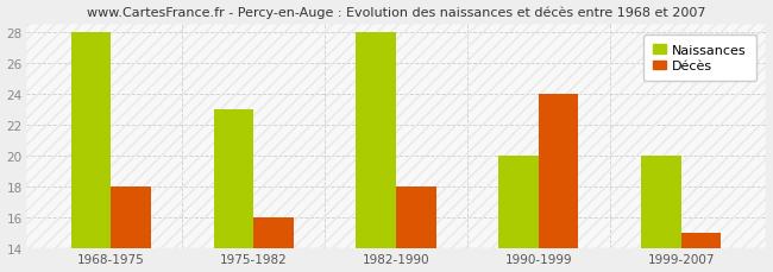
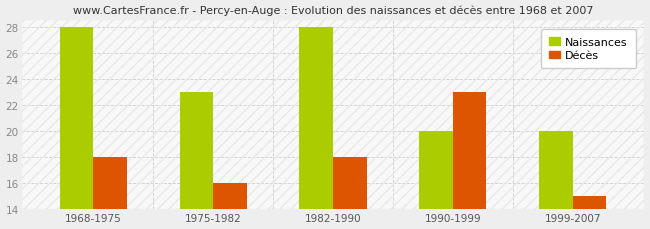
Décès/1990-1999: 24 -> 23
